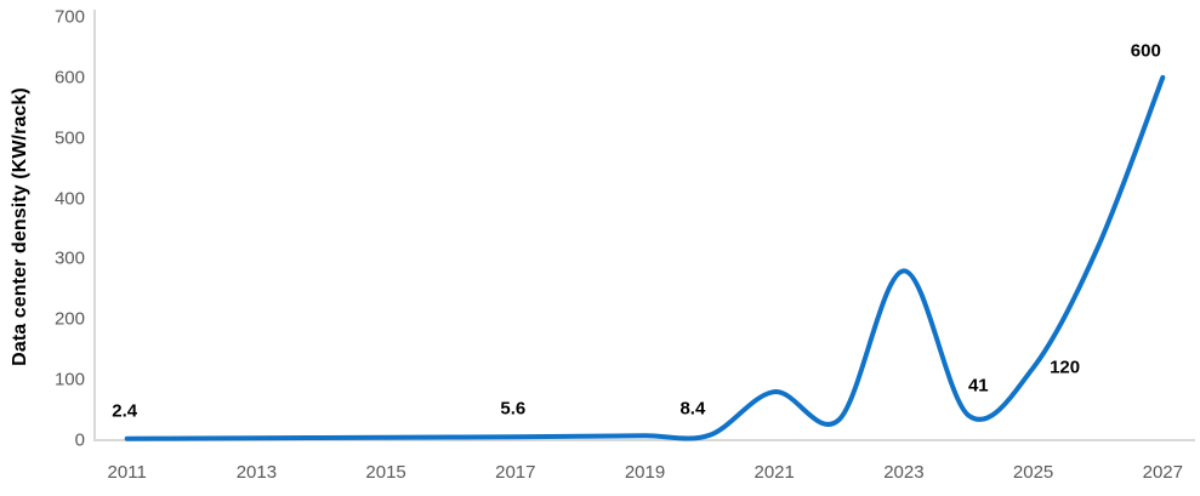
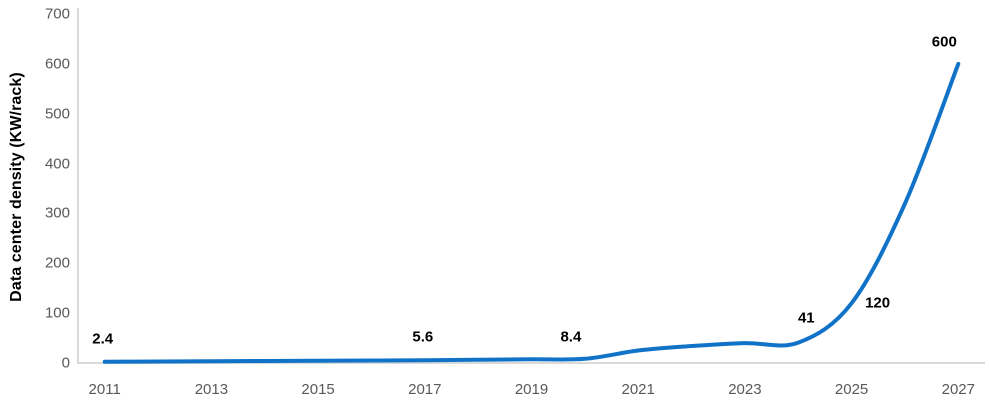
2021: 80 -> 20
2023: 280 -> 40
